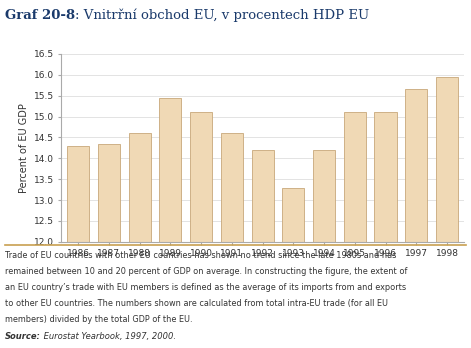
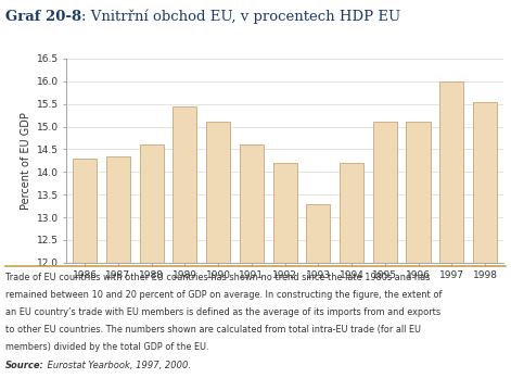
1997: 15.65 -> 16.00
1998: 15.95 -> 15.55
